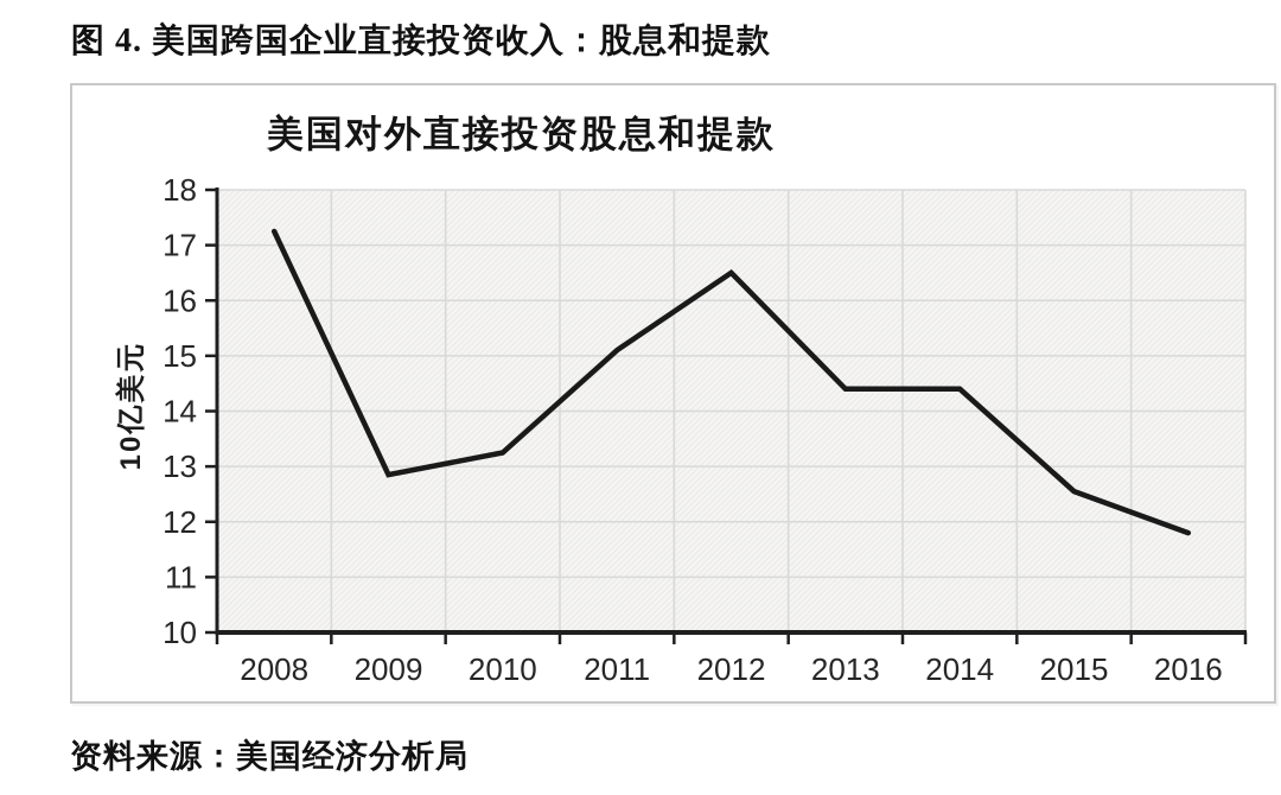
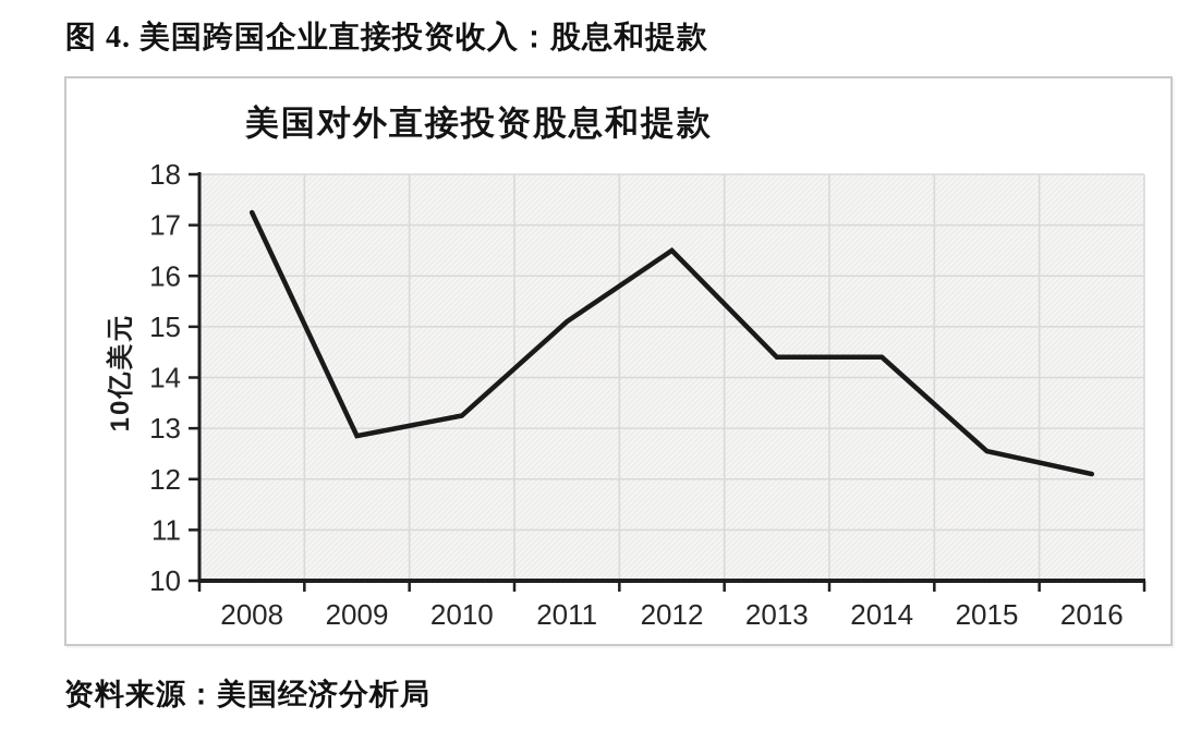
2016: 11.8 -> 12.1
